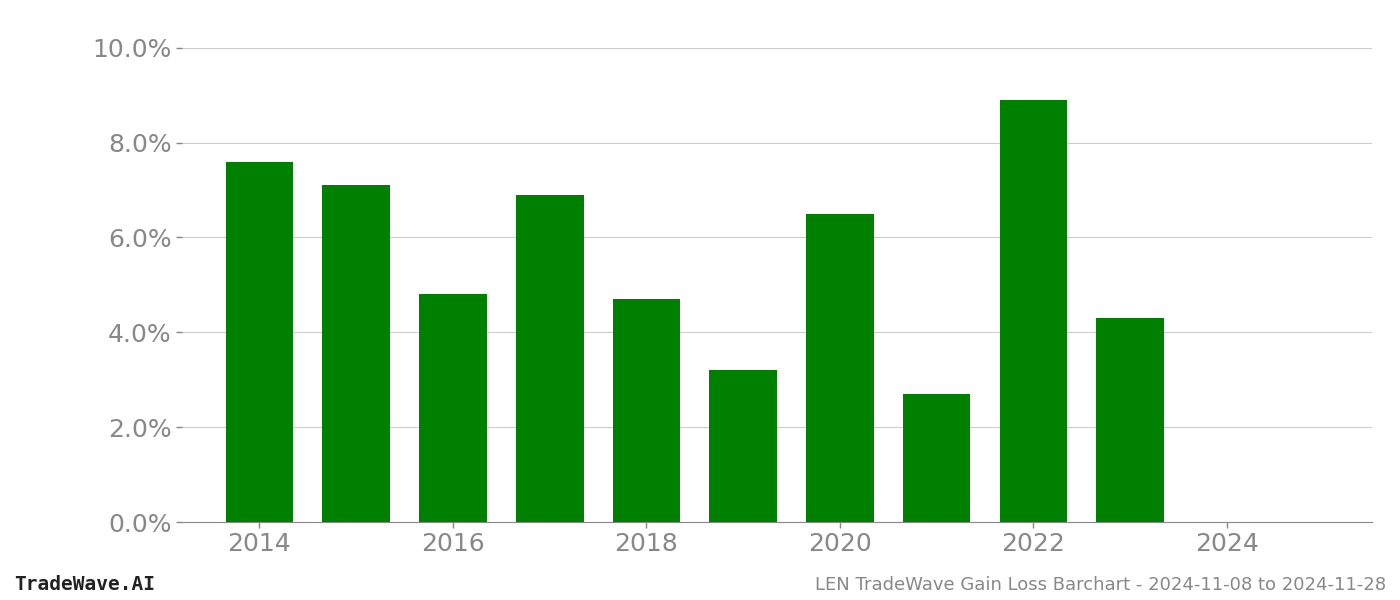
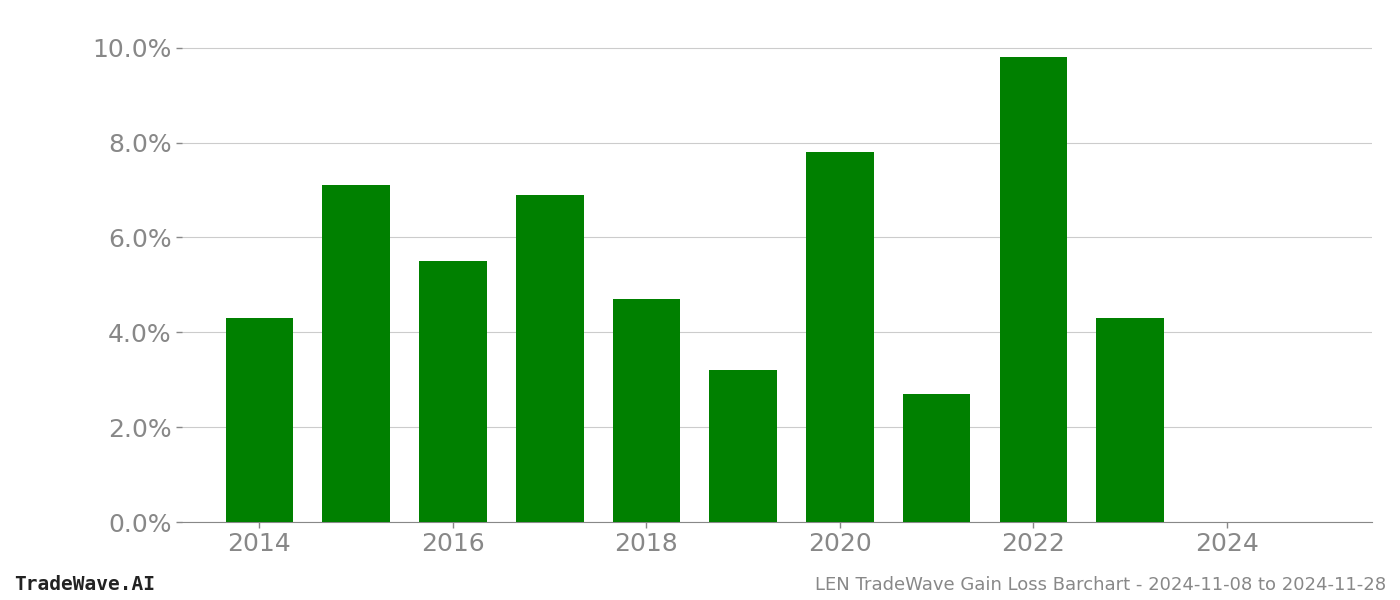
2014: 7.6% -> 4.3%
2016: 4.8% -> 5.5%
2020: 6.5% -> 7.8%
2022: 8.9% -> 9.8%
